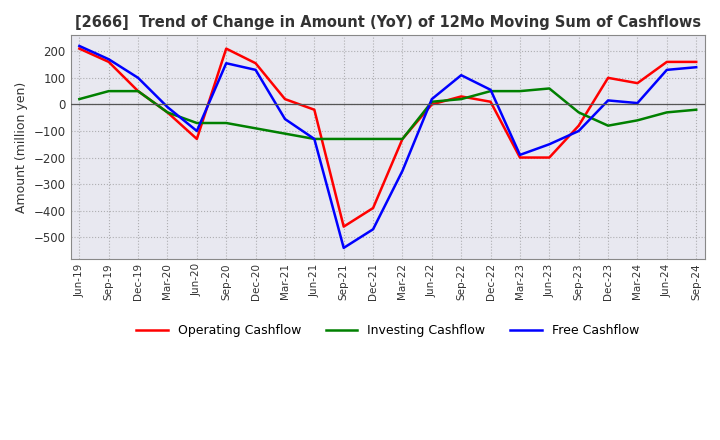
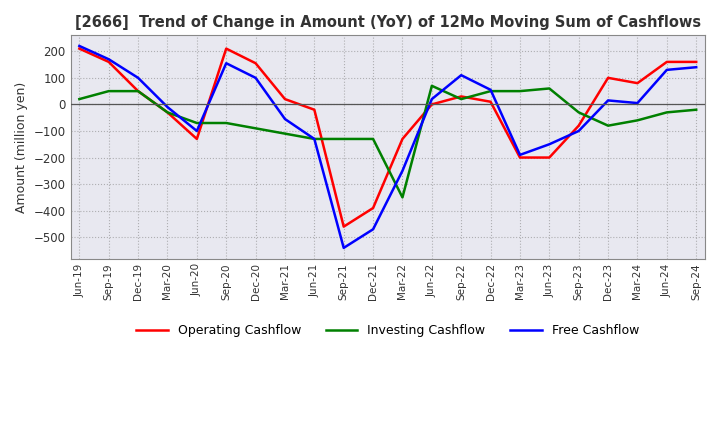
Free Cashflow/Dec-20: 130 -> 100
Investing Cashflow/Mar-22: -130 -> -350
Investing Cashflow/Jun-22: 10 -> 70
